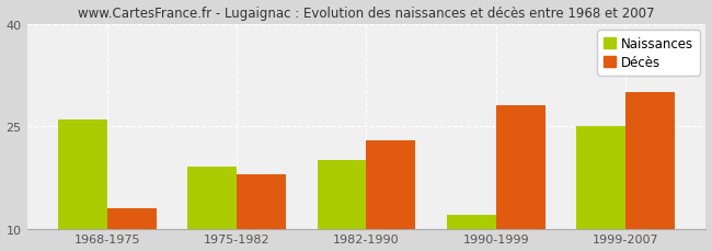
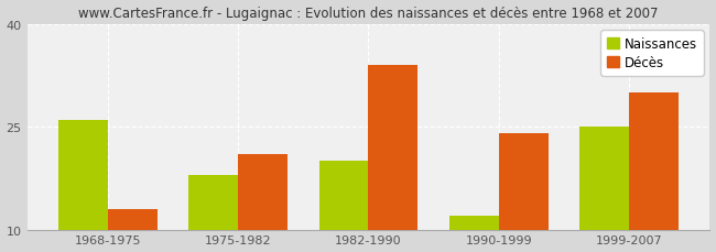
Naissances/1975-1982: 19 -> 18
Décès/1975-1982: 18 -> 21
Décès/1982-1990: 23 -> 34
Décès/1990-1999: 28 -> 24
